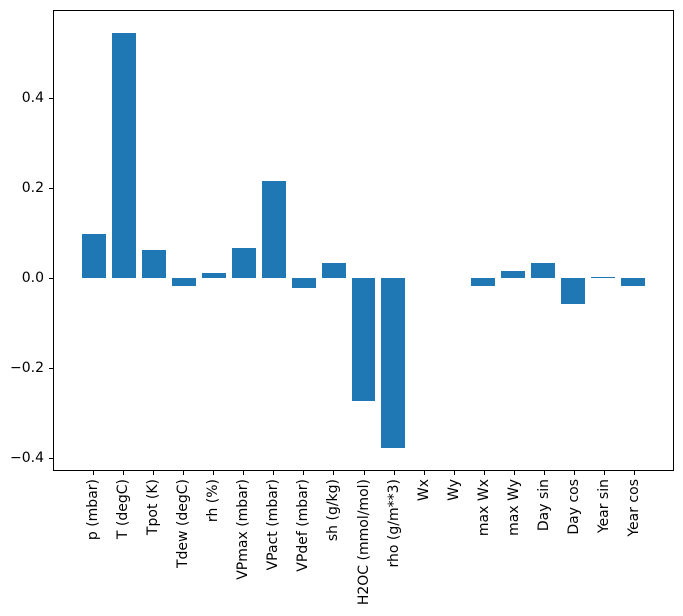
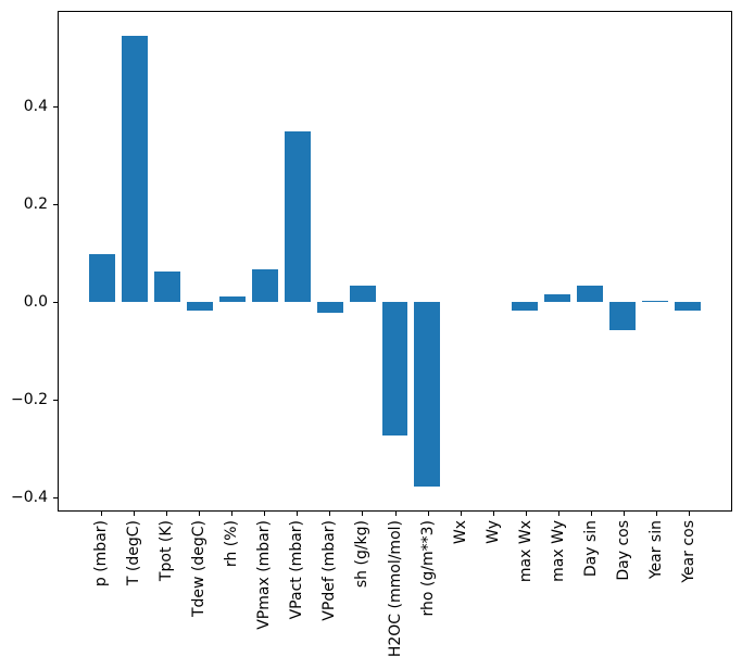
VPact (mbar): 0.22 -> 0.35
